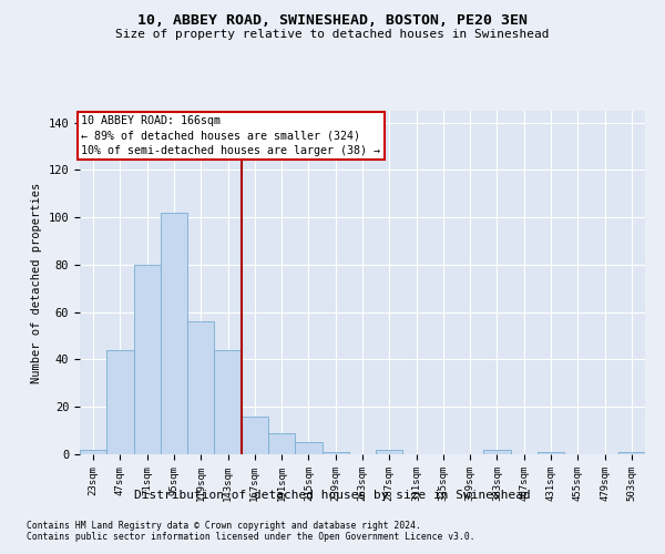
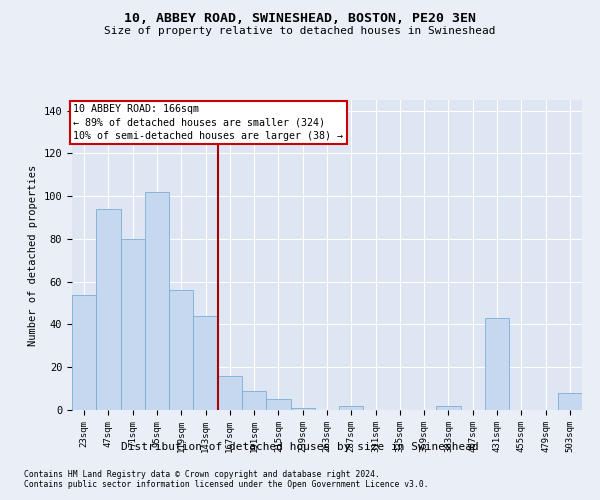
23sqm: 2 -> 54
47sqm: 44 -> 94
431sqm: 1 -> 43
503sqm: 1 -> 8
